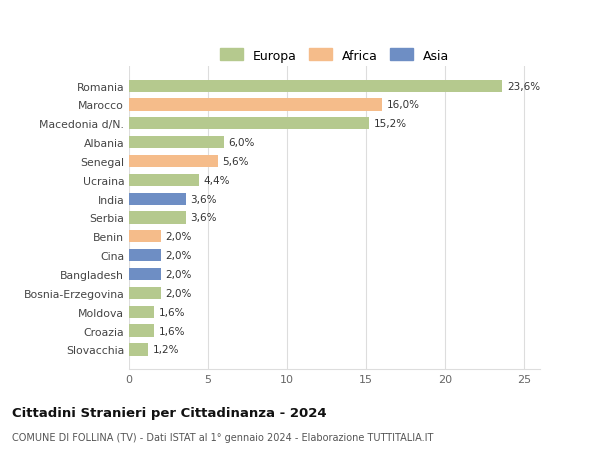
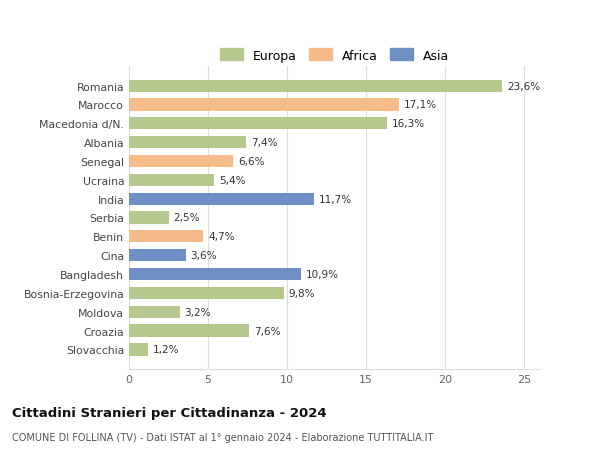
Marocco: 16,0% -> 17,1%
Macedonia d/N.: 15,2% -> 16,3%
Albania: 6,0% -> 7,4%
Senegal: 5,6% -> 6,6%
Ucraina: 4,4% -> 5,4%
India: 3,6% -> 11,7%
Serbia: 3,6% -> 2,5%
Benin: 2,0% -> 4,7%
Cina: 2,0% -> 3,6%
Bangladesh: 2,0% -> 10,9%
Bosnia-Erzegovina: 2,0% -> 9,8%
Moldova: 1,6% -> 3,2%
Croazia: 1,6% -> 7,6%
